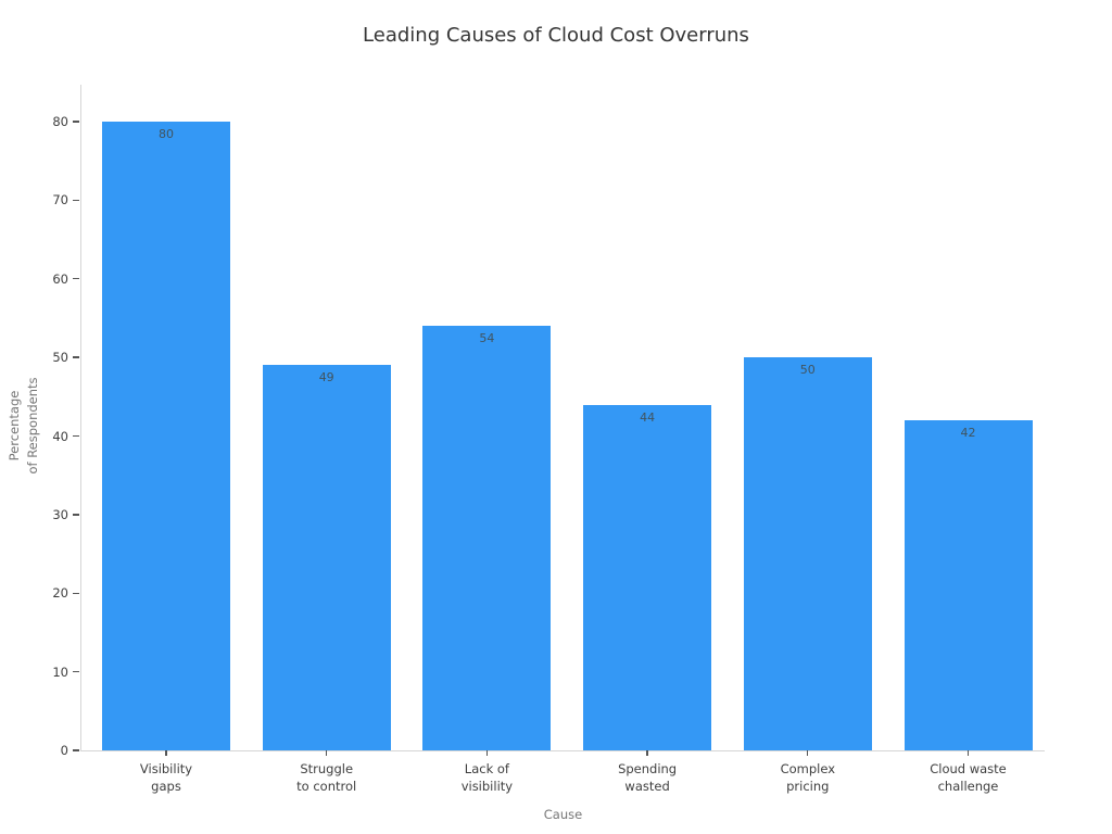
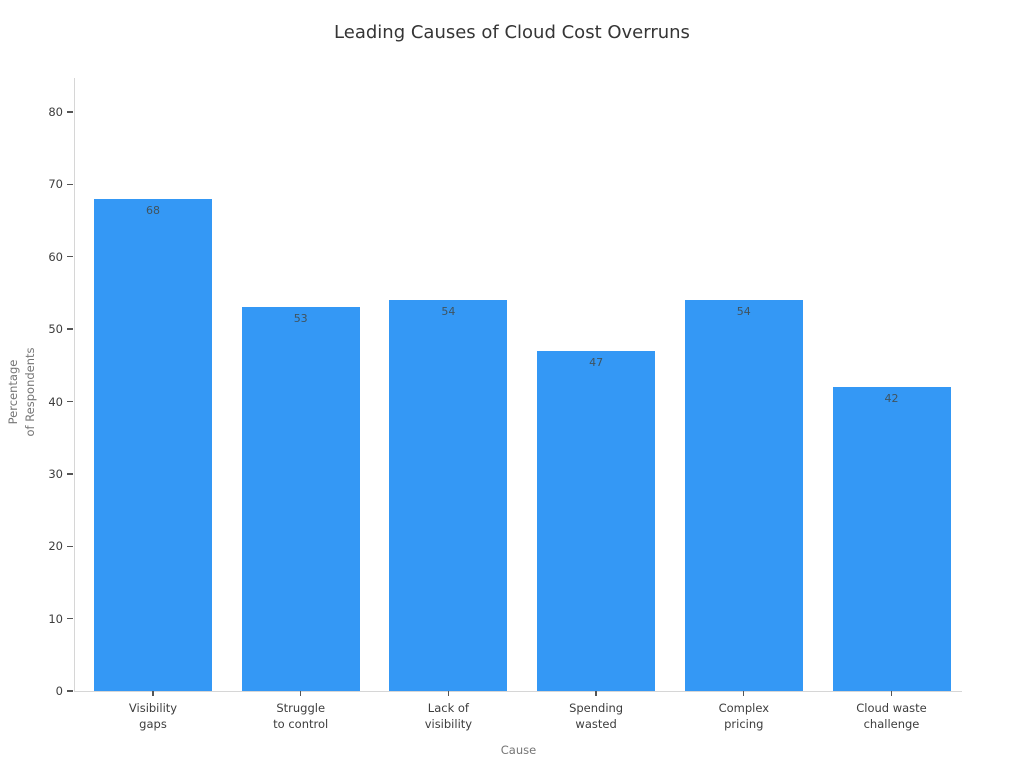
Visibility gaps: 80 -> 68
Struggle to control: 49 -> 53
Spending wasted: 44 -> 47
Complex pricing: 50 -> 54
